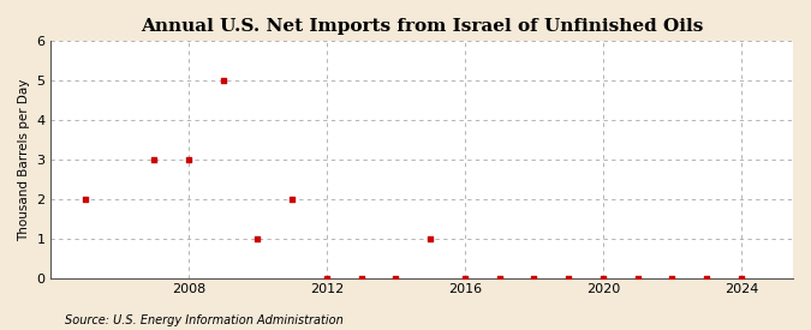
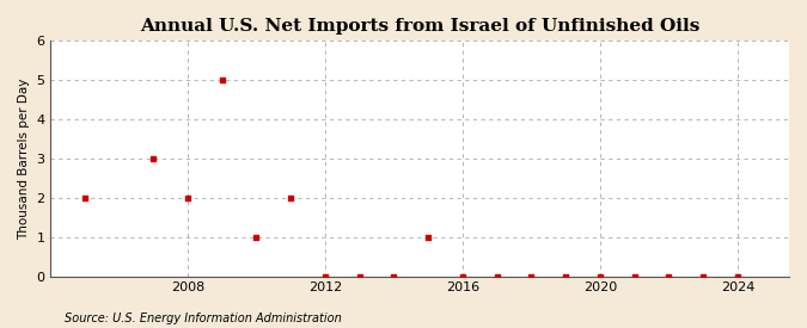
2008: 3 -> 2
